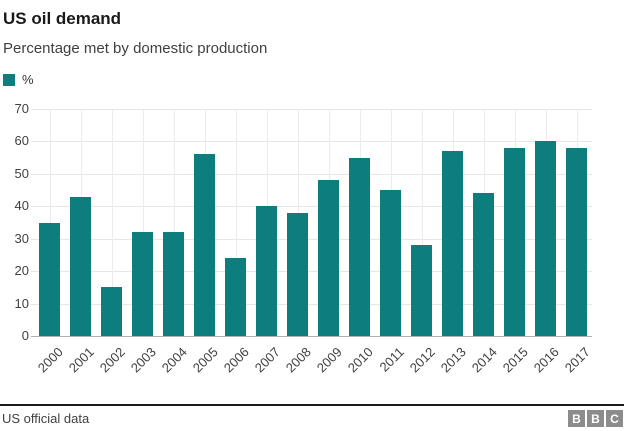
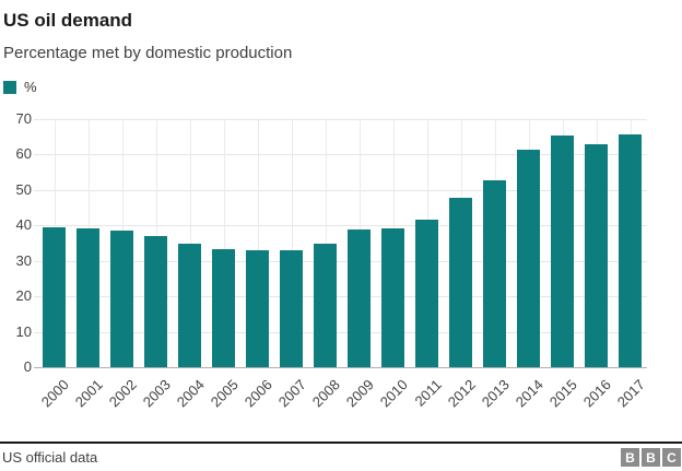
2000: 35 -> 40
2001: 43 -> 39
2002: 15 -> 39
2003: 32 -> 37
2004: 32 -> 35
2005: 56 -> 33
2006: 24 -> 33
2007: 40 -> 33
2008: 38 -> 35
2009: 48 -> 39
2010: 55 -> 39
2011: 45 -> 42
2012: 28 -> 48
2013: 57 -> 53
2014: 44 -> 62
2015: 58 -> 65
2016: 60 -> 63
2017: 58 -> 66
